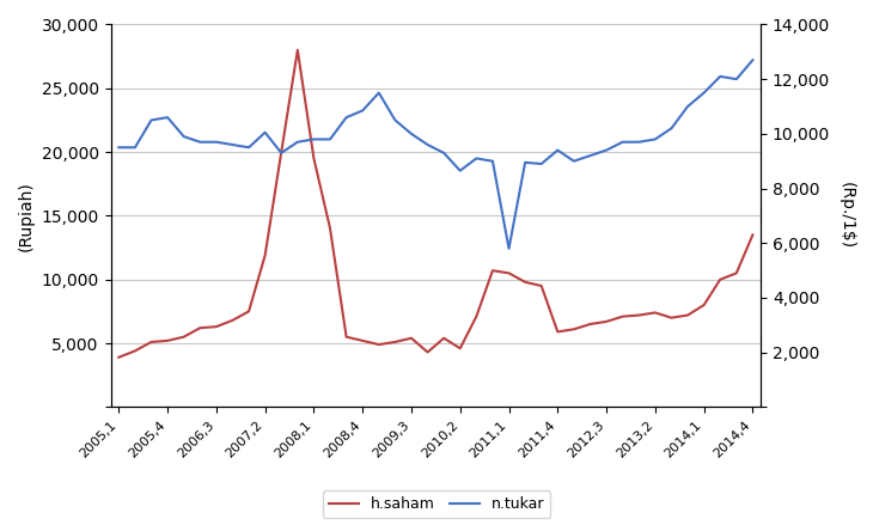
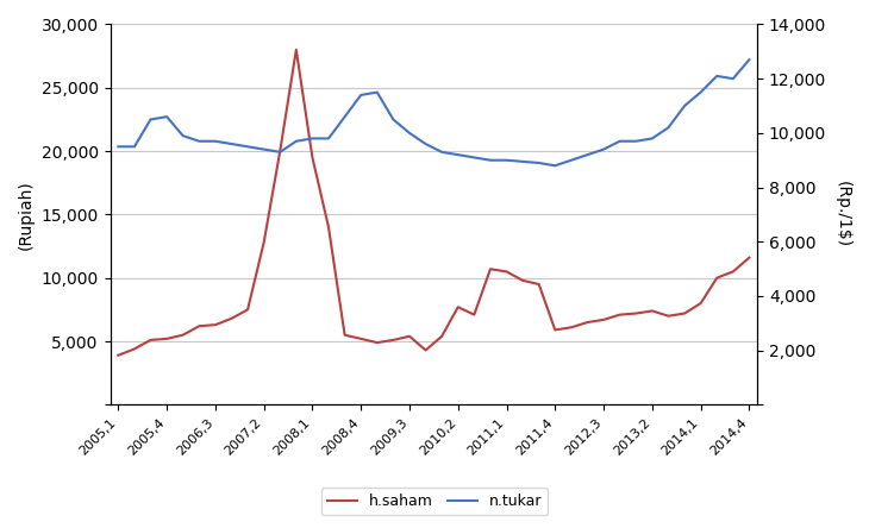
h.saham/2007,2: 11,900 -> 12,800
n.tukar/2007,2: 10,050 -> 9,400
n.tukar/2008,4: 10,850 -> 11,400
h.saham/2010,2: 4,600 -> 7,700
n.tukar/2010,2: 8,650 -> 9,200
n.tukar/2011,1: 5,800 -> 9,000
n.tukar/2011,4: 9,400 -> 8,800
h.saham/2014,4: 13,500 -> 11,600
